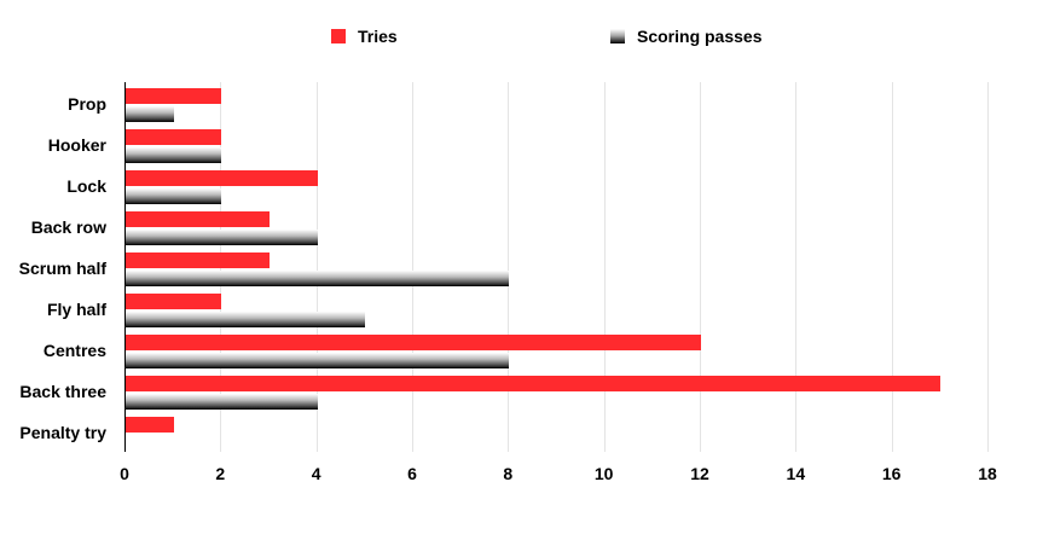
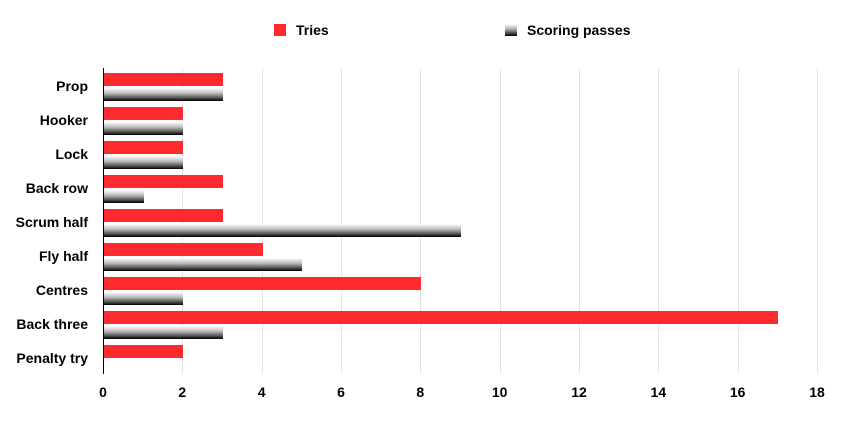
Tries/Prop: 2 -> 3
Scoring passes/Prop: 1 -> 3
Tries/Lock: 4 -> 2
Scoring passes/Back row: 4 -> 1
Scoring passes/Scrum half: 8 -> 9
Tries/Fly half: 2 -> 4
Tries/Centres: 12 -> 8
Scoring passes/Centres: 8 -> 2
Scoring passes/Back three: 4 -> 3
Tries/Penalty try: 1 -> 2
